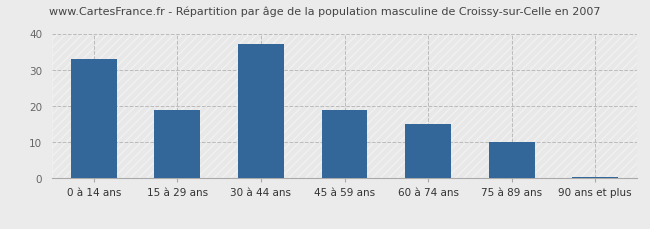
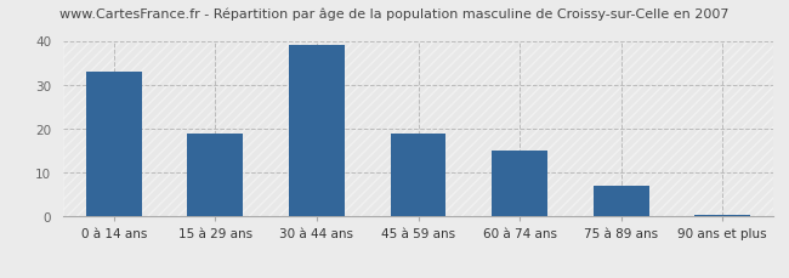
30 à 44 ans: 37.0 -> 39.0
75 à 89 ans: 10.0 -> 7.0
